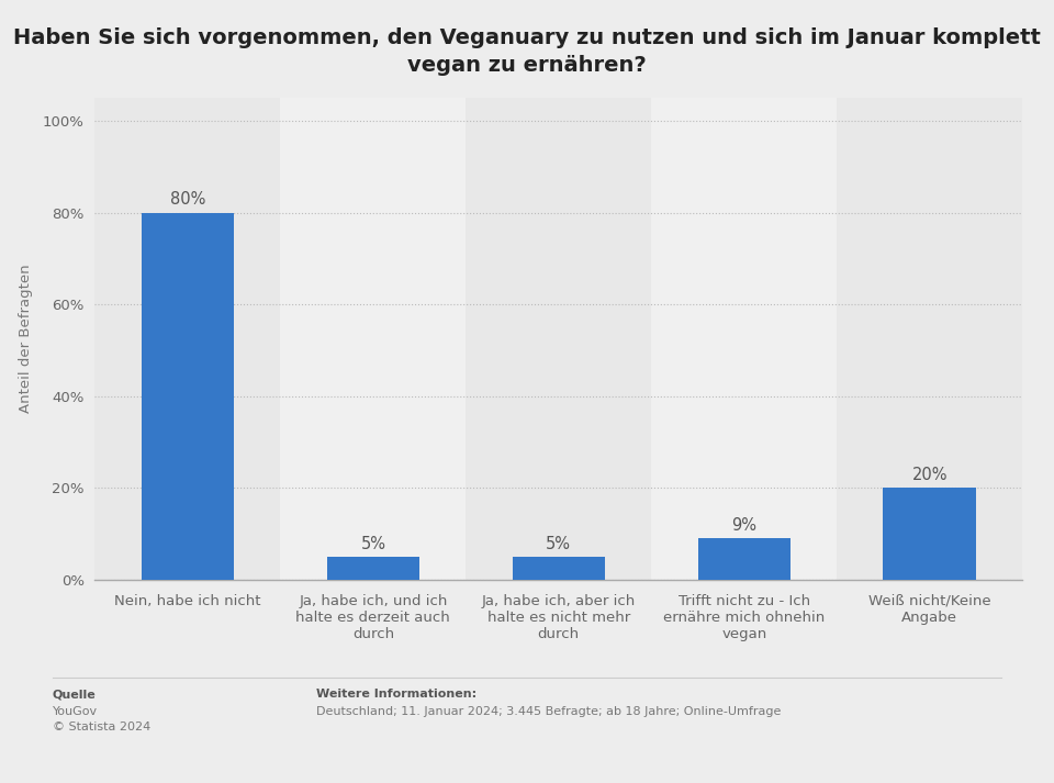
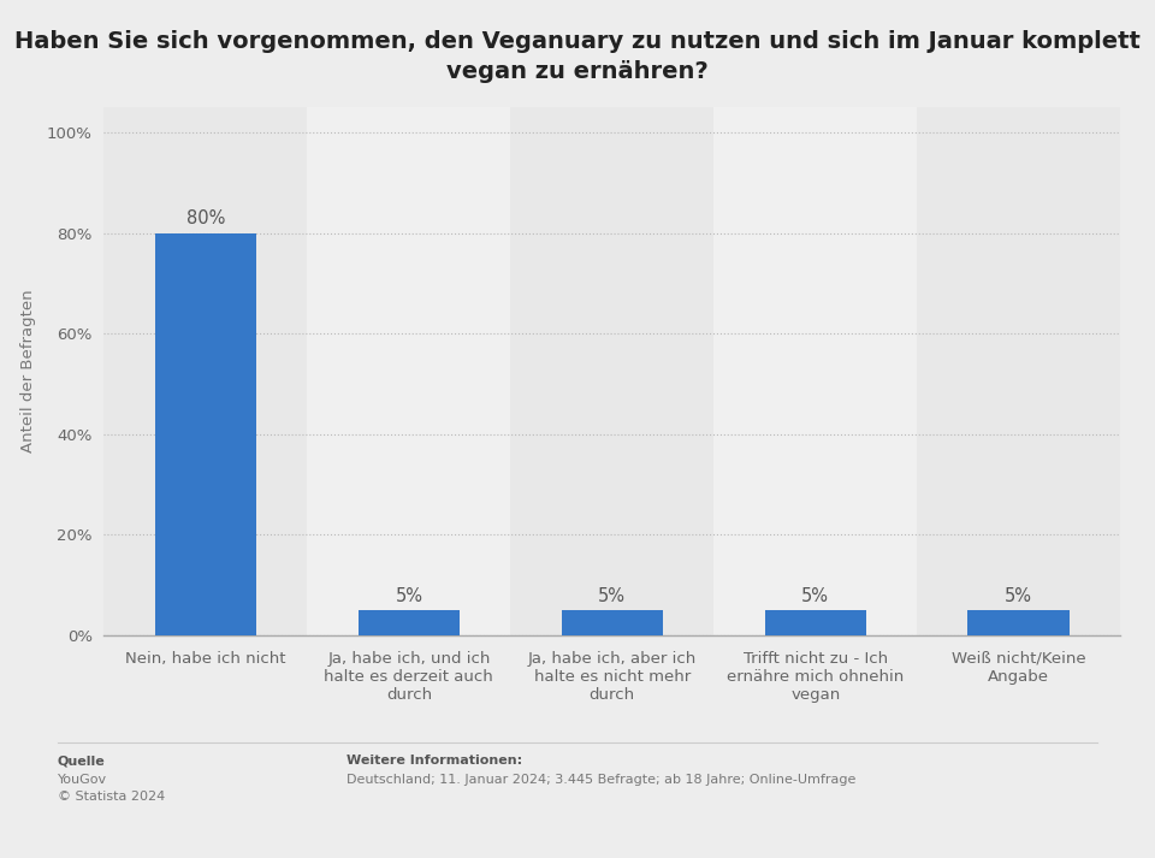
Trifft nicht zu - Ich ernähre mich ohnehin vegan: 9% -> 5%
Weiß nicht/Keine Angabe: 20% -> 5%
